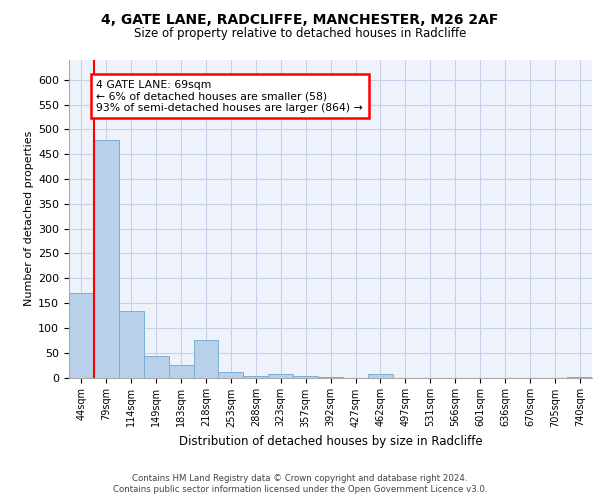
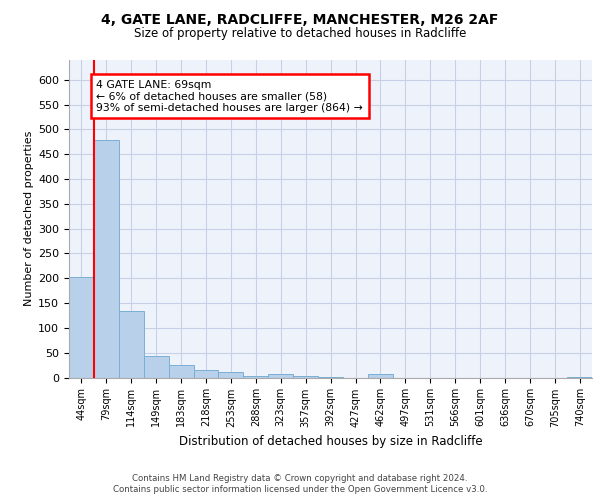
44sqm: 170 -> 203
218sqm: 75 -> 15
